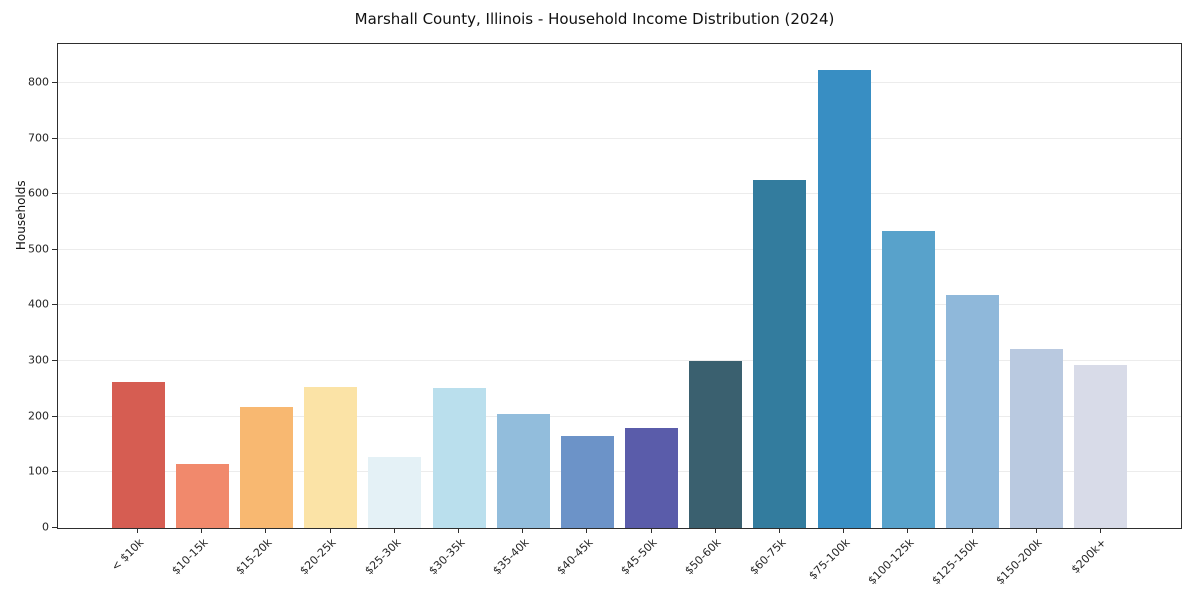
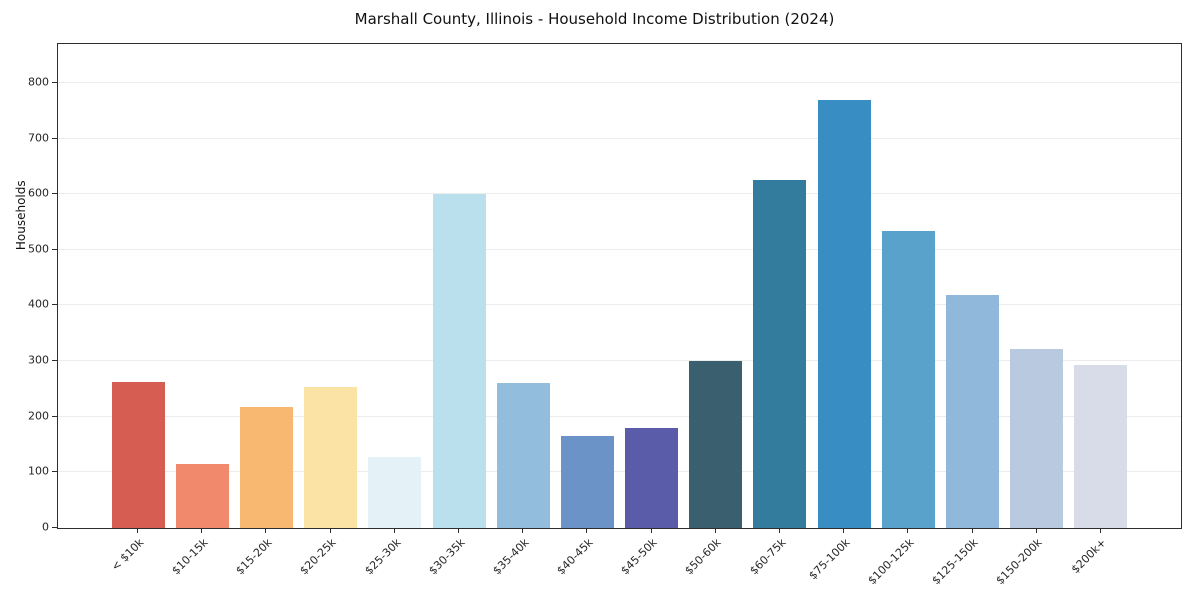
$30-35k: 250 -> 600
$35-40k: 200 -> 260
$75-100k: 820 -> 770
